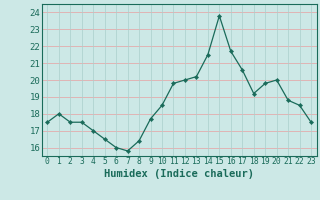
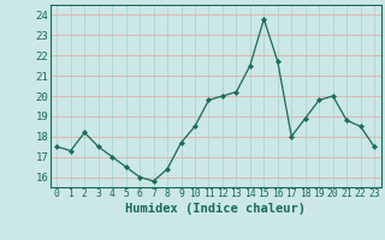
1: 18.0 -> 17.3
2: 17.5 -> 18.2
17: 20.6 -> 18.0
18: 19.2 -> 18.9
